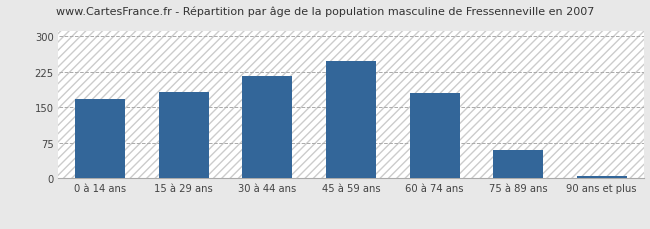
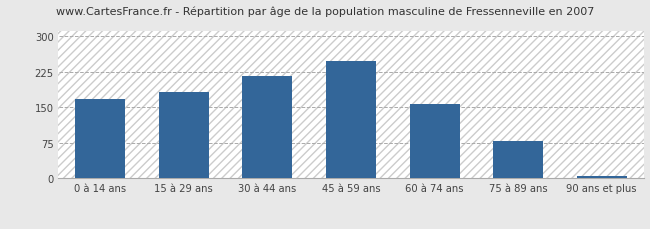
60 à 74 ans: 180 -> 157
75 à 89 ans: 60 -> 78
